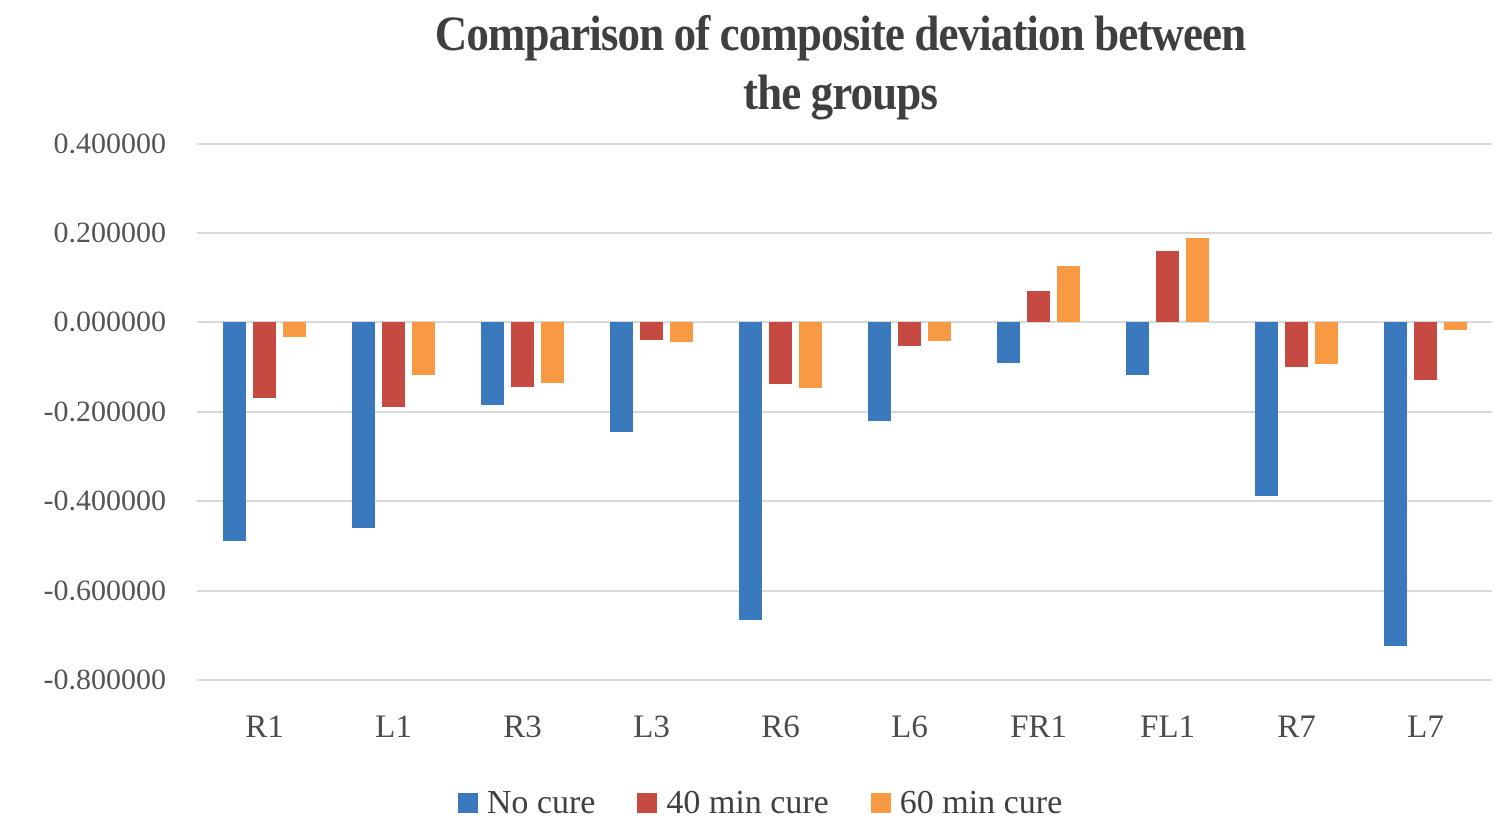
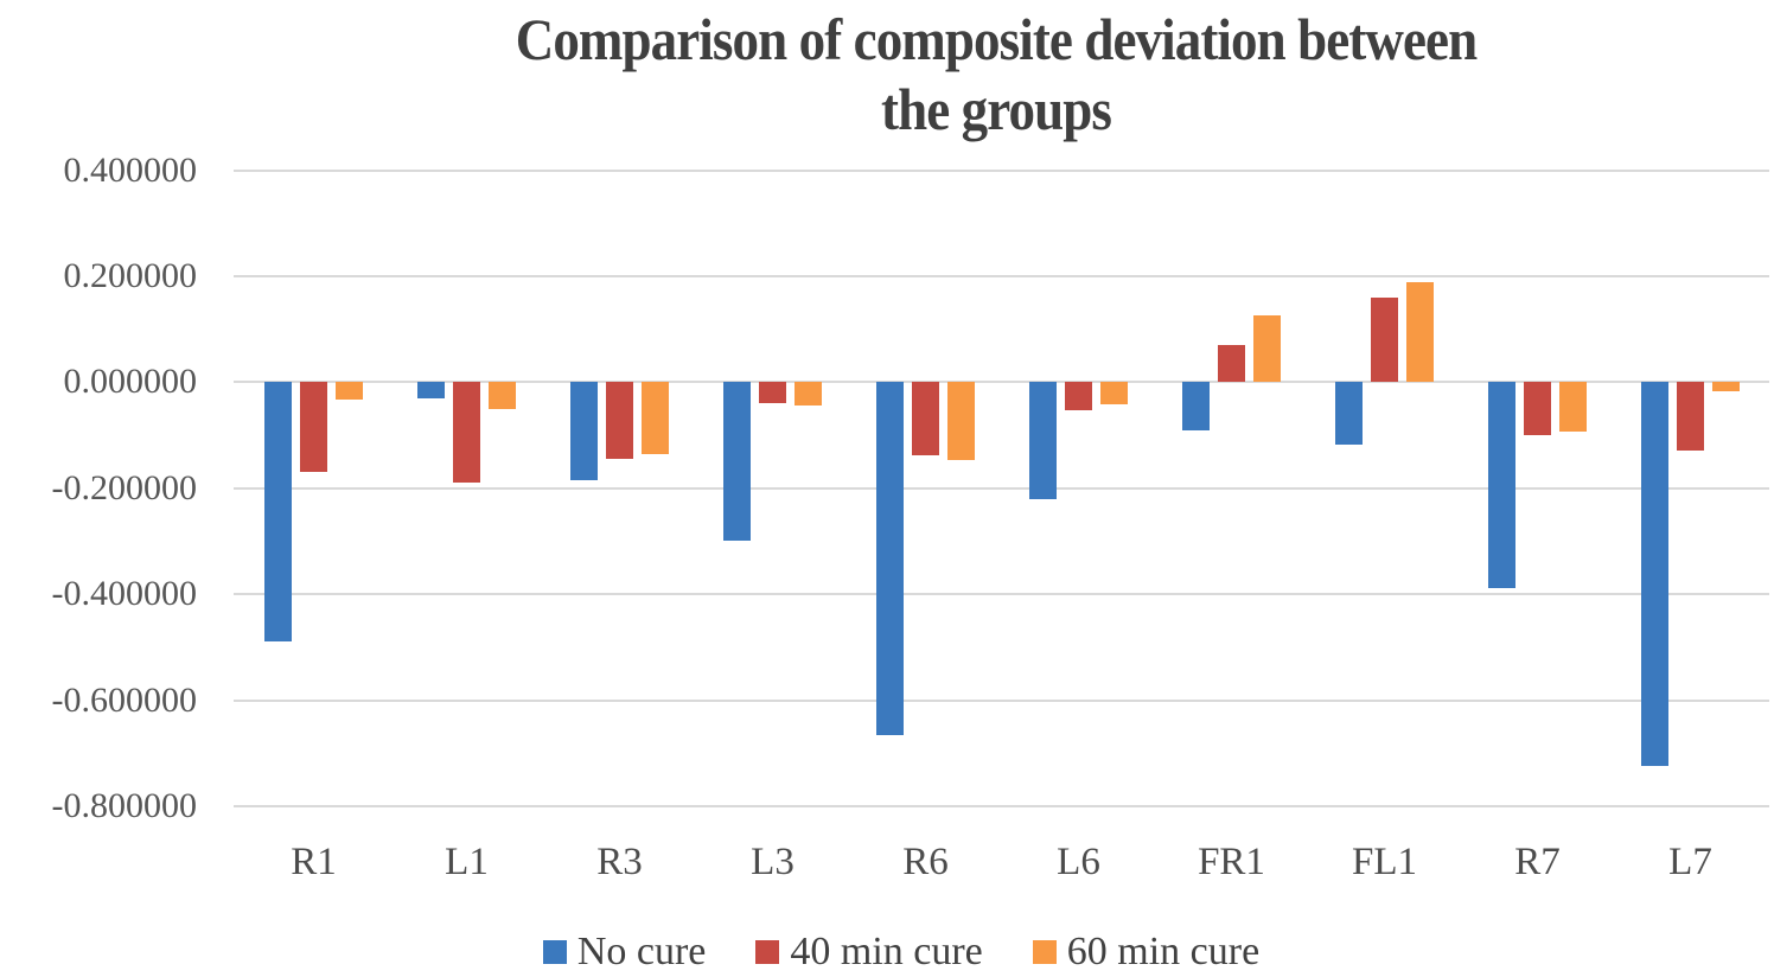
No cure/L1: -0.46 -> -0.03
60 min cure/L1: -0.12 -> -0.05
No cure/L3: -0.24 -> -0.30
